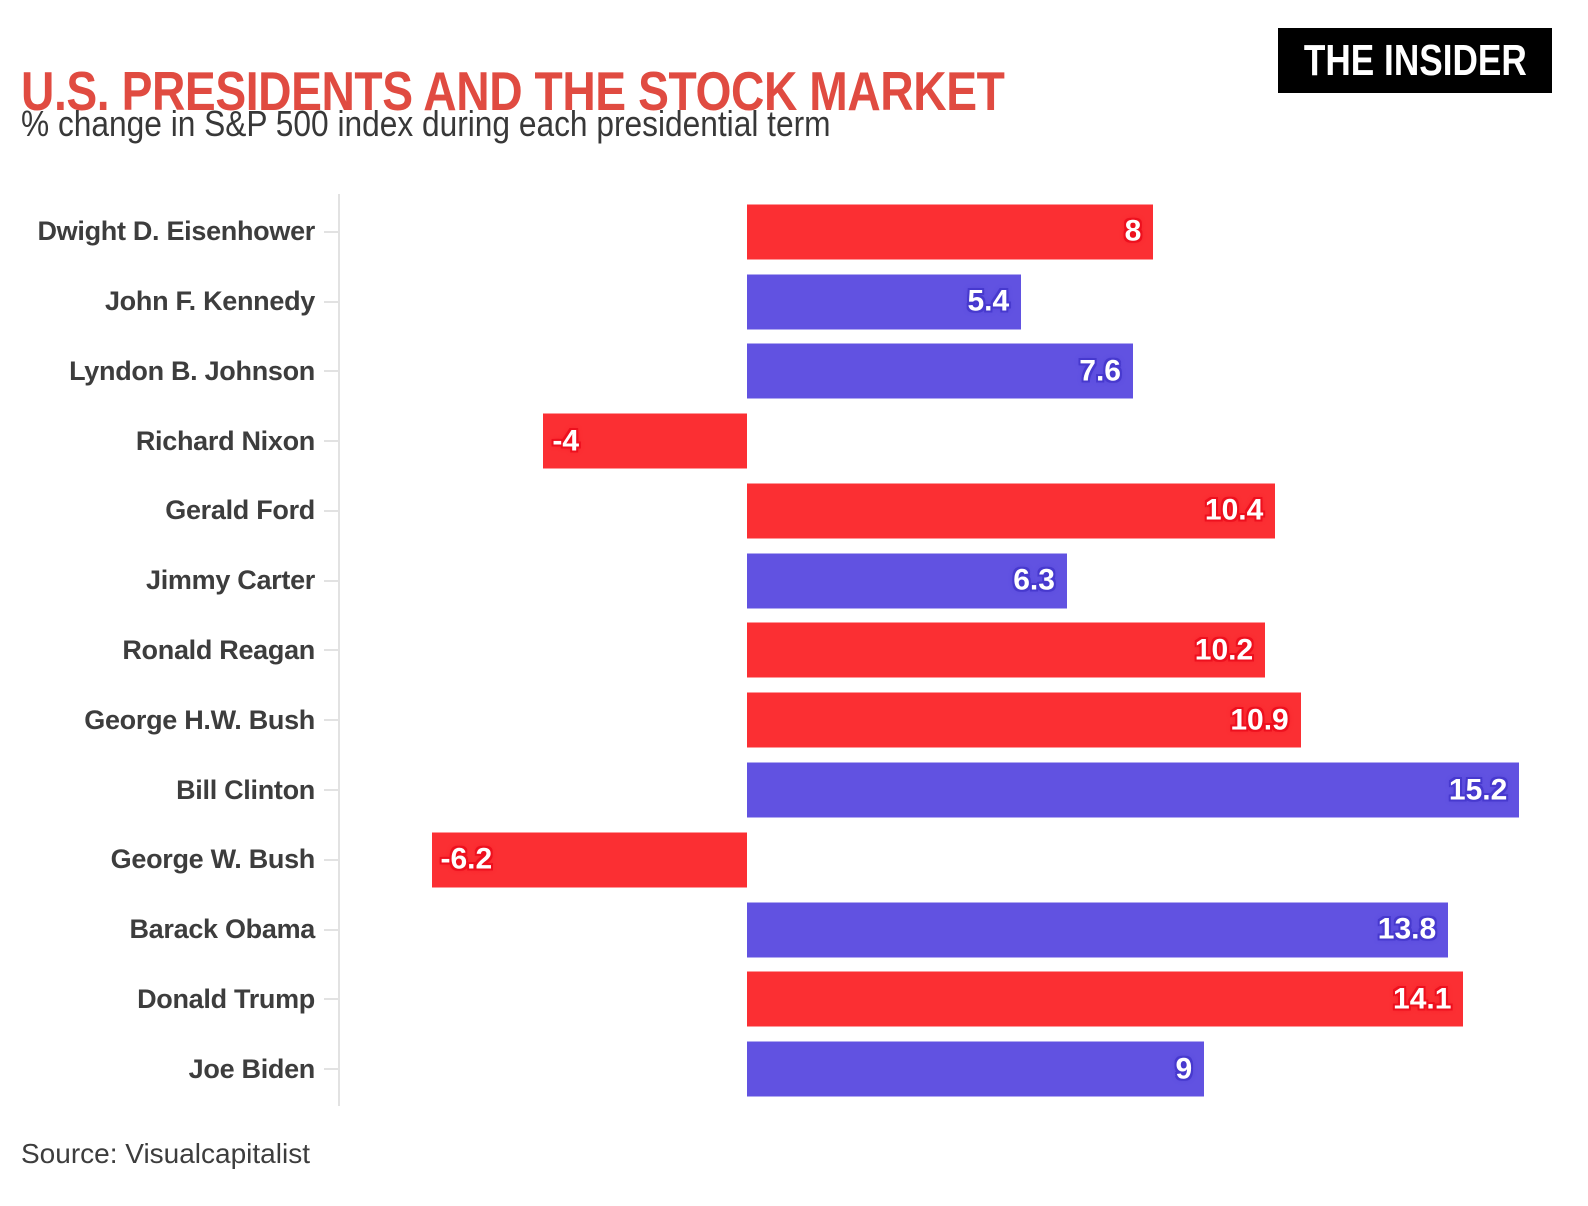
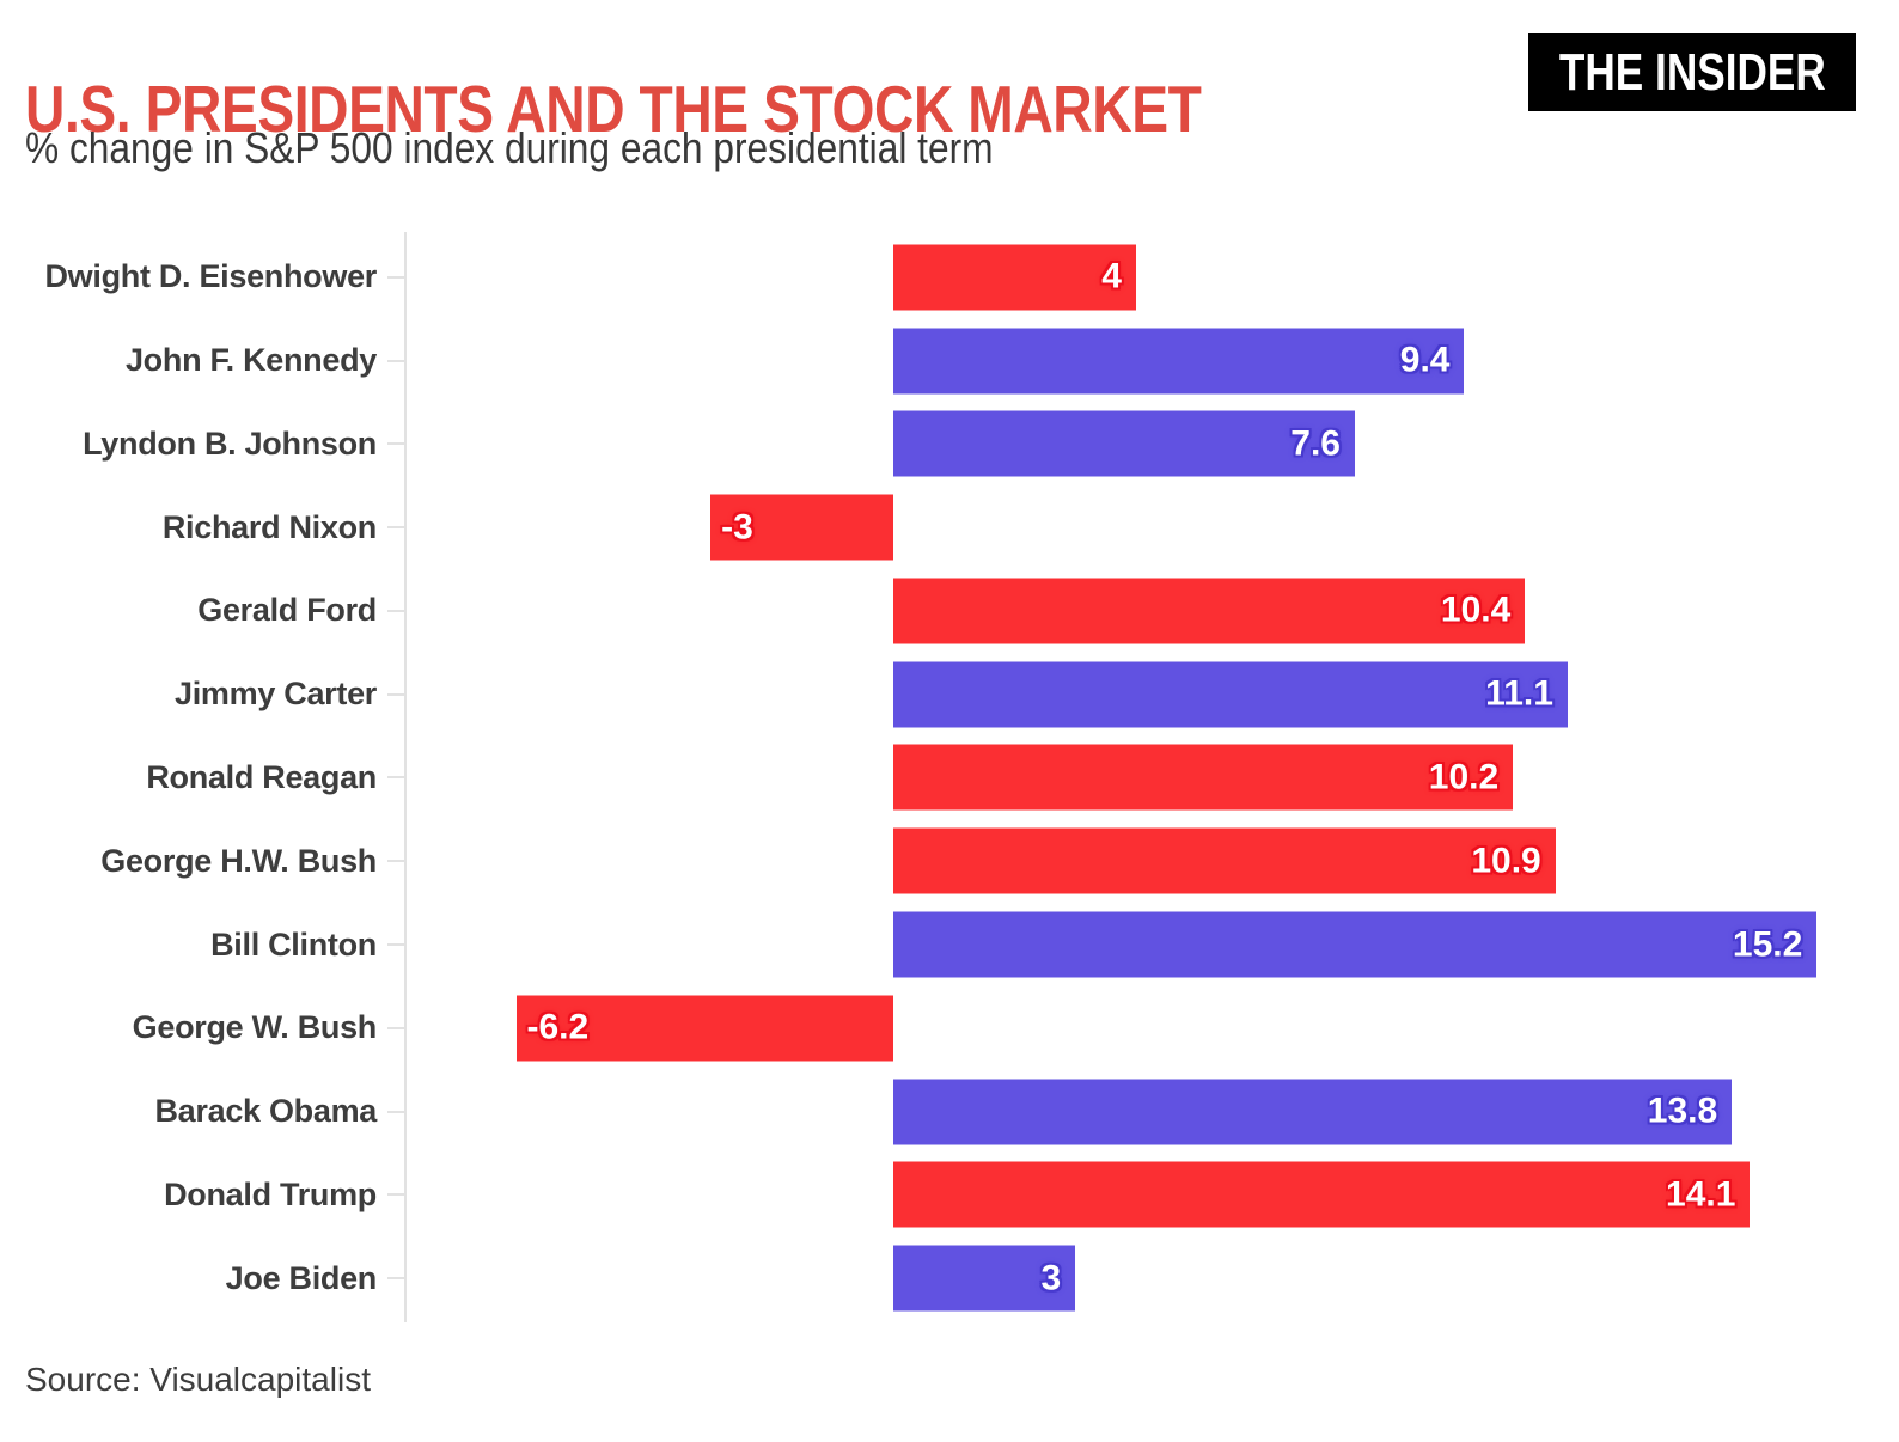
Dwight D. Eisenhower: 8 -> 4
John F. Kennedy: 5.4 -> 9.4
Richard Nixon: -4 -> -3
Jimmy Carter: 6.3 -> 11.1
Joe Biden: 9 -> 3
